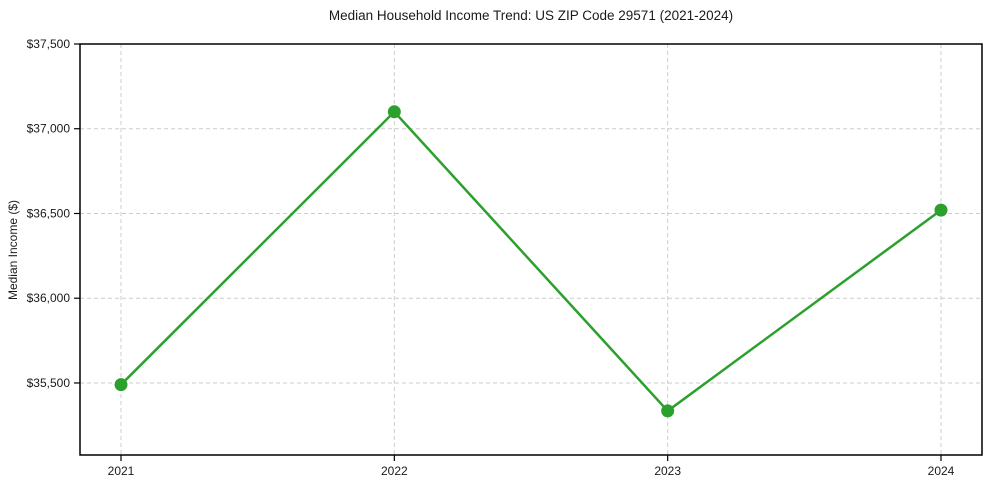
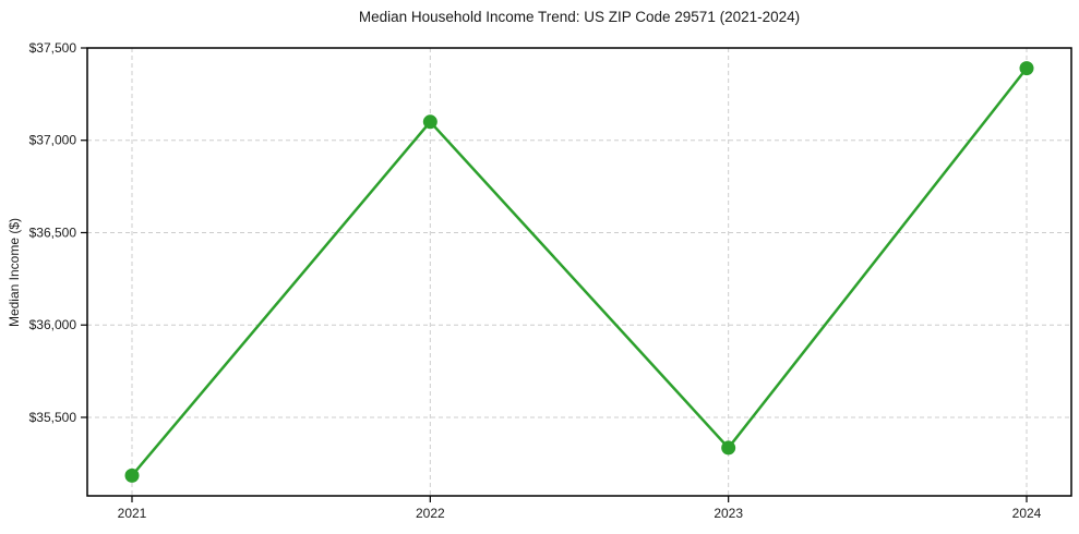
2021: $35490 -> $35180
2024: $36520 -> $37390
